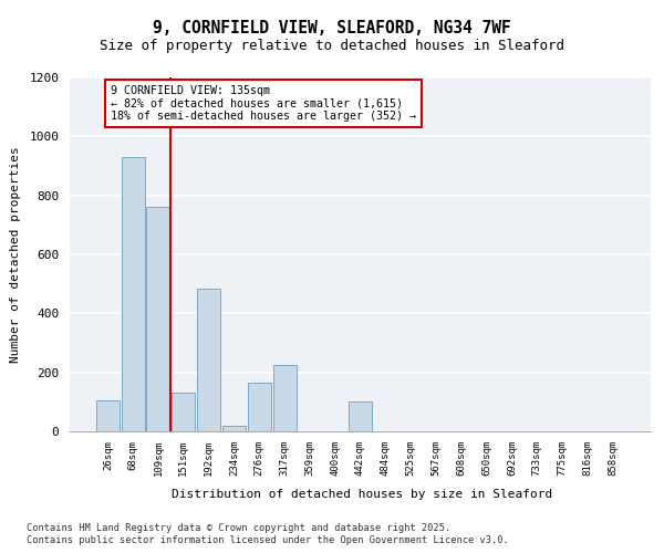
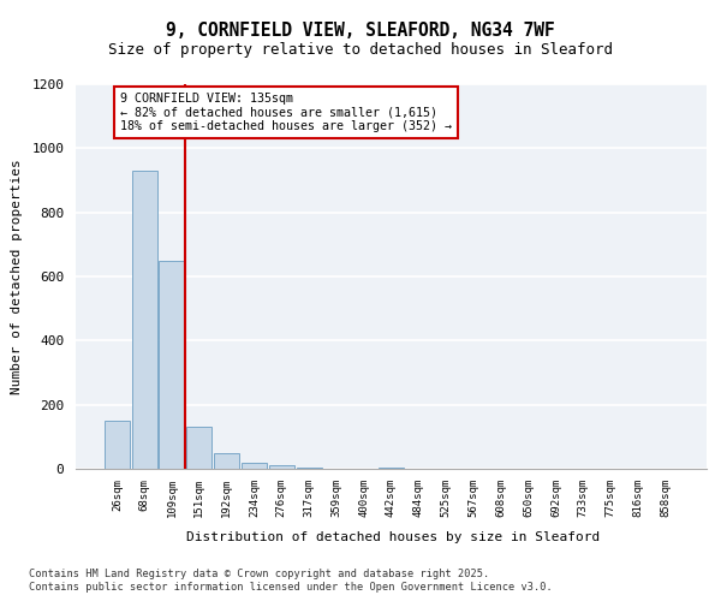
26sqm: 105 -> 150
109sqm: 760 -> 650
192sqm: 485 -> 50
276sqm: 165 -> 10
317sqm: 225 -> 5
442sqm: 100 -> 5
